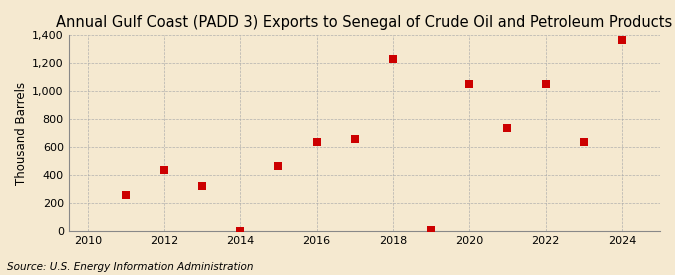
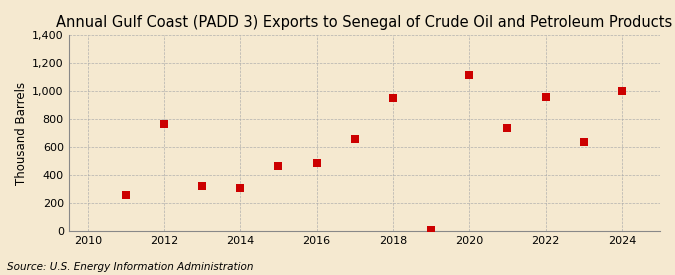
2012: 440 -> 770
2014: 0 -> 310
2016: 640 -> 490
2018: 1,230 -> 950
2020: 1,060 -> 1,120
2022: 1,050 -> 960
2024: 1,370 -> 1,000
